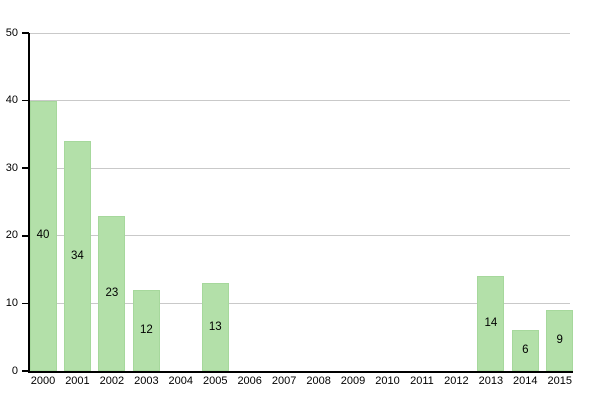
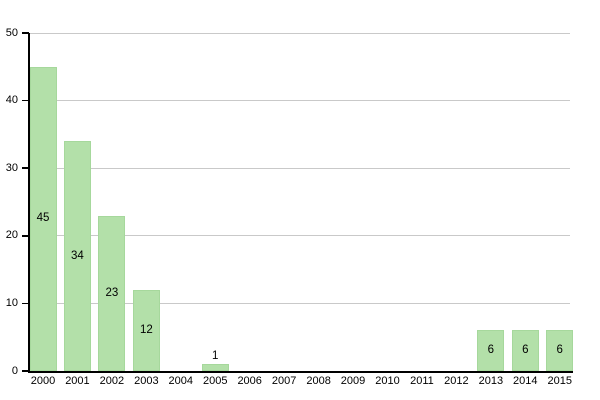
2000: 40 -> 45
2005: 13 -> 1
2013: 14 -> 6
2015: 9 -> 6
